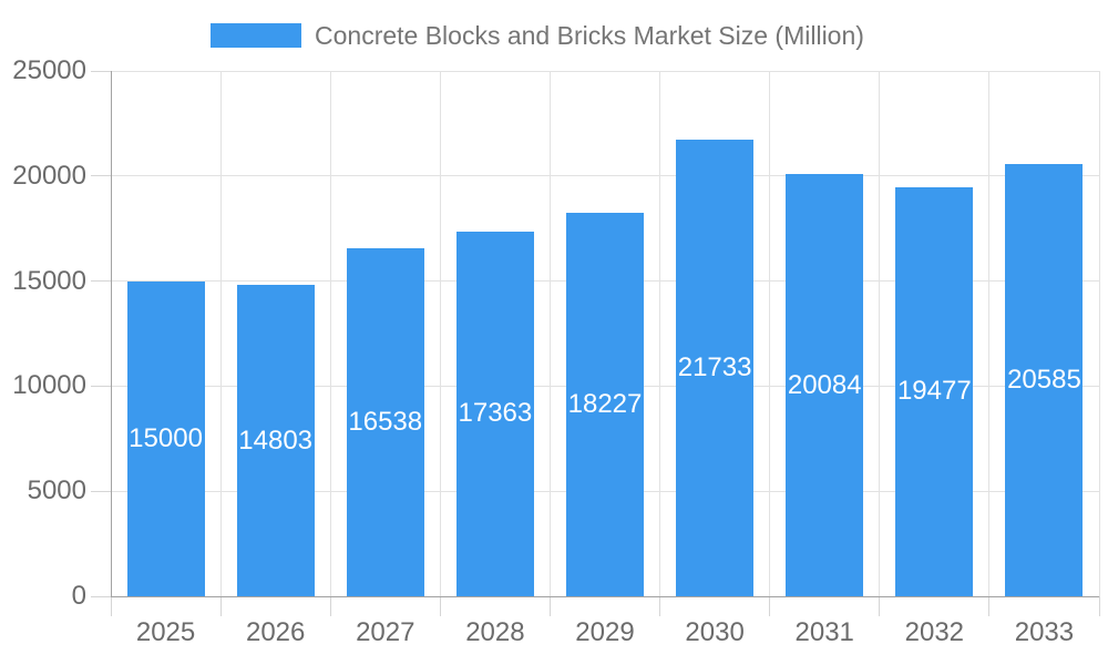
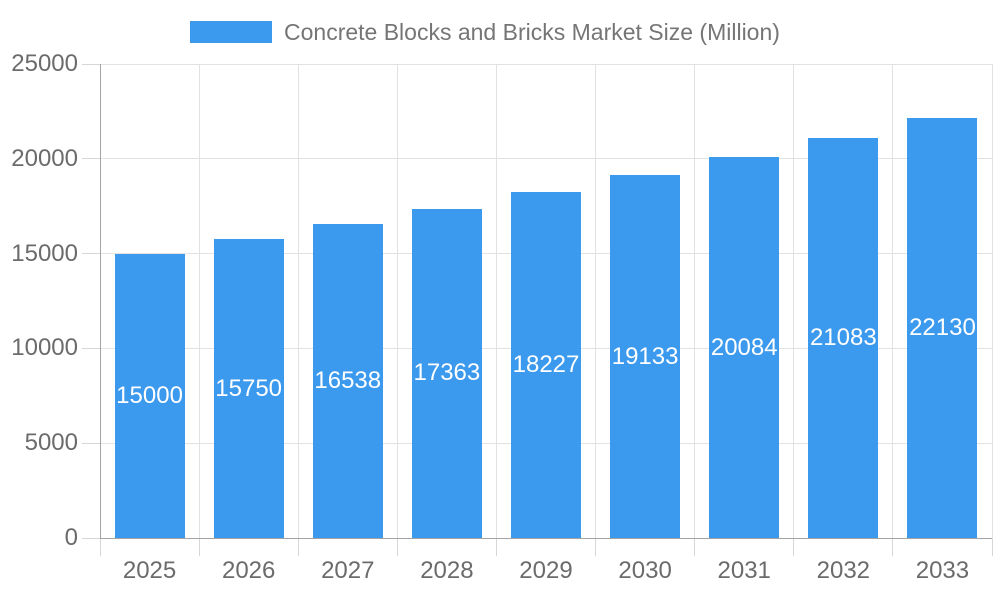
2026: 14803 -> 15750
2030: 21733 -> 19133
2032: 19477 -> 21083
2033: 20585 -> 22130
